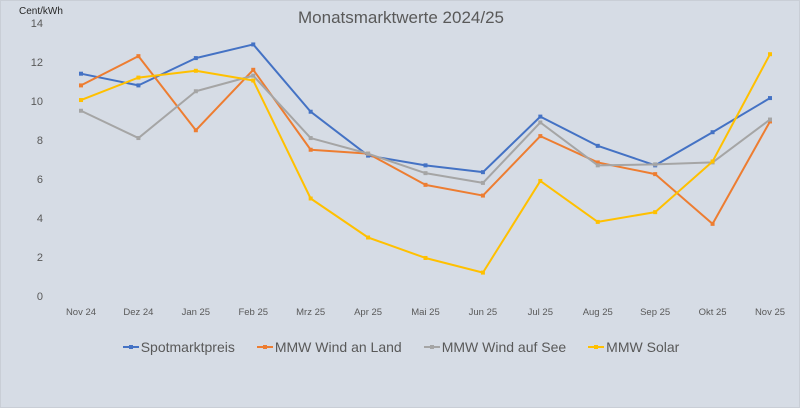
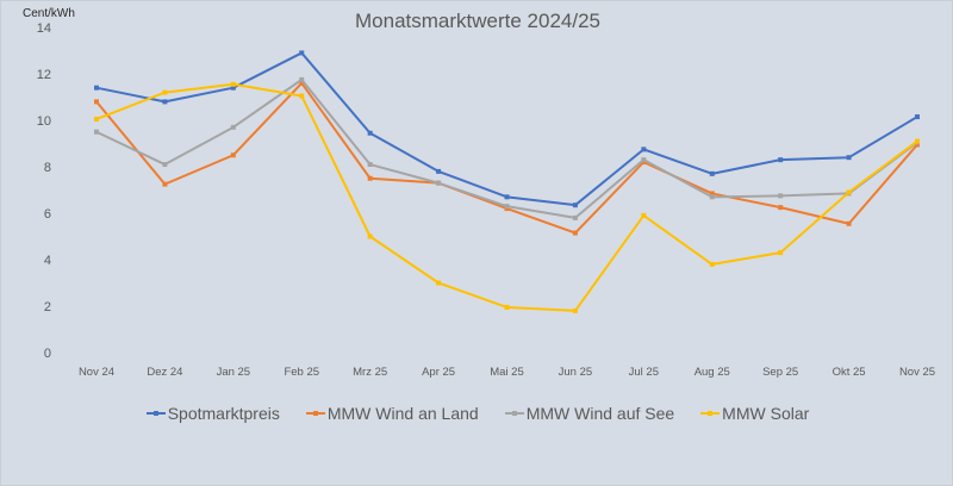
MMW Wind an Land/Dez 24: 12.3 -> 7.2
Spotmarktpreis/Jan 25: 12.2 -> 11.4
MMW Wind auf See/Jan 25: 10.5 -> 9.7
MMW Wind auf See/Feb 25: 11.3 -> 11.8
Spotmarktpreis/Apr 25: 7.2 -> 7.8
MMW Wind an Land/Mai 25: 5.7 -> 6.2
MMW Solar/Jun 25: 1.2 -> 1.8
Spotmarktpreis/Jul 25: 9.2 -> 8.8
MMW Wind auf See/Jul 25: 8.9 -> 8.3
Spotmarktpreis/Sep 25: 6.7 -> 8.3
MMW Wind an Land/Okt 25: 3.7 -> 5.5
MMW Solar/Nov 25: 12.4 -> 9.1
